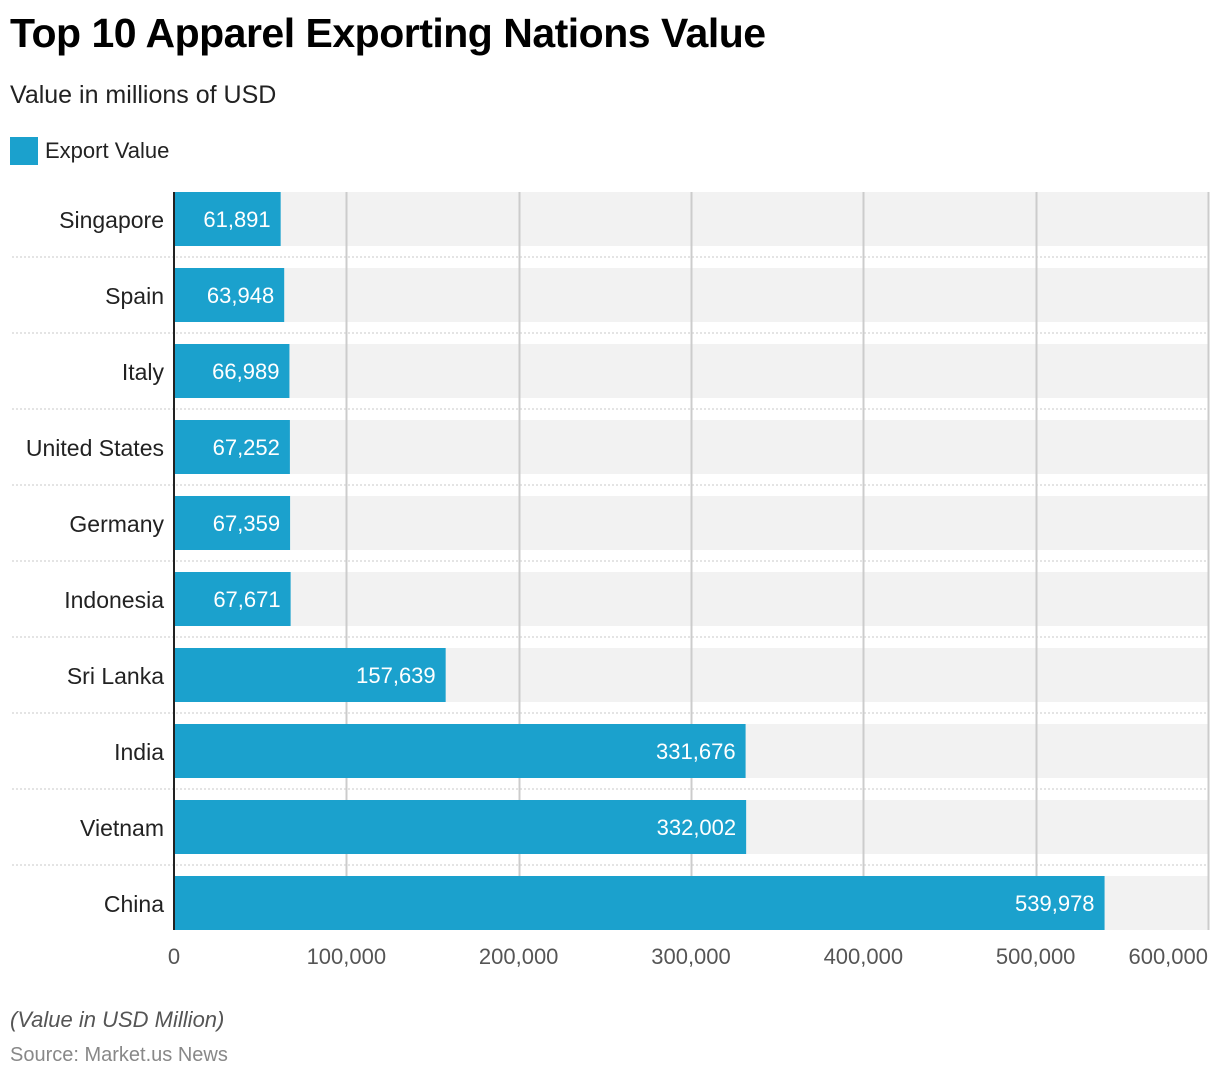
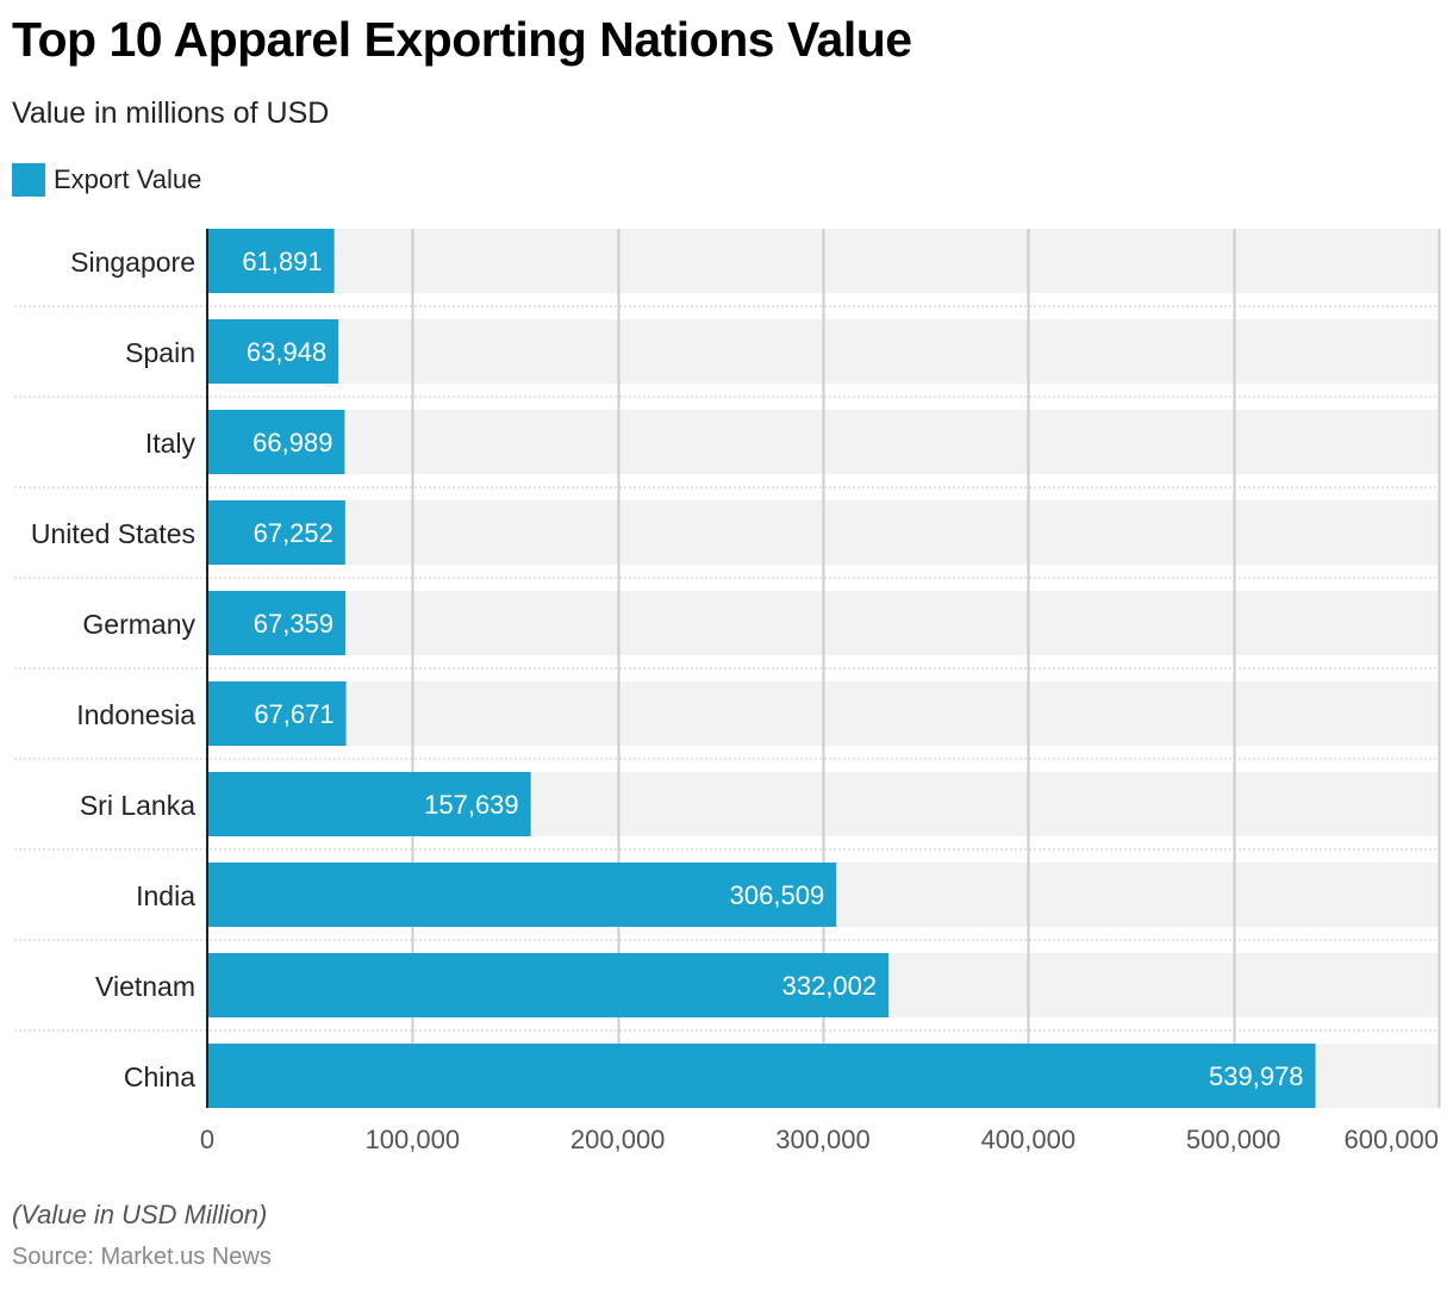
India: 331,676 -> 306,509
